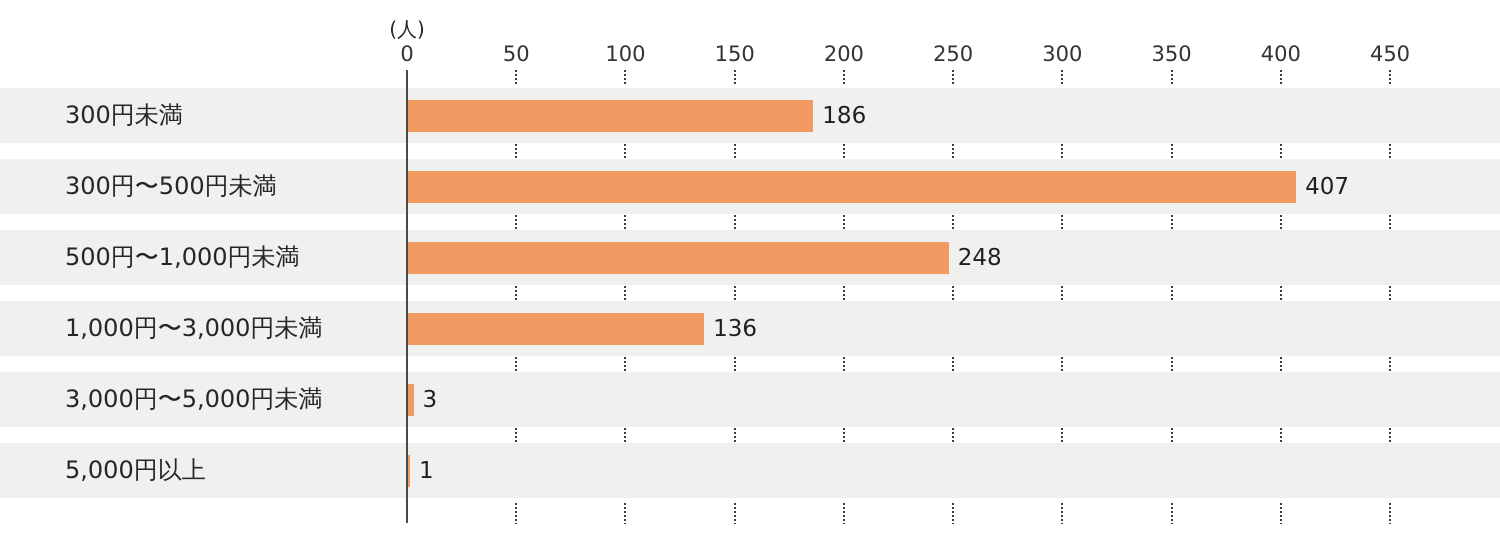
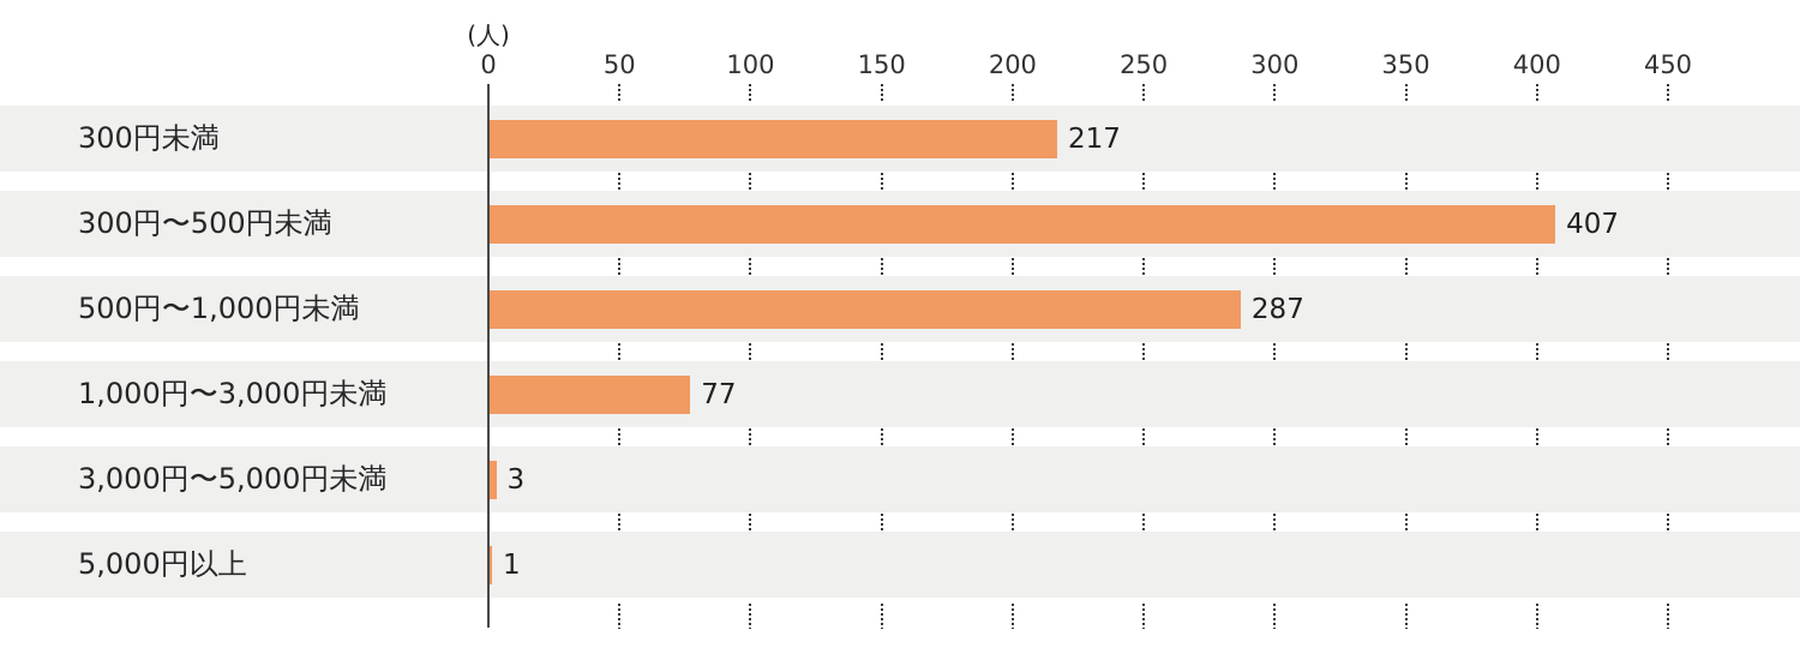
300円未満: 186 -> 217
500円〜1,000円未満: 248 -> 287
1,000円〜3,000円未満: 136 -> 77
